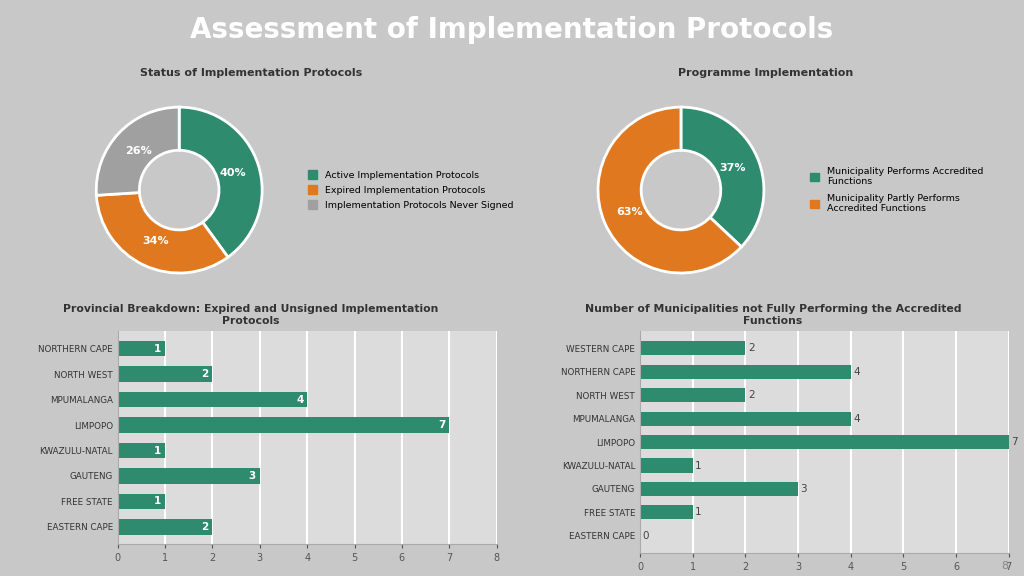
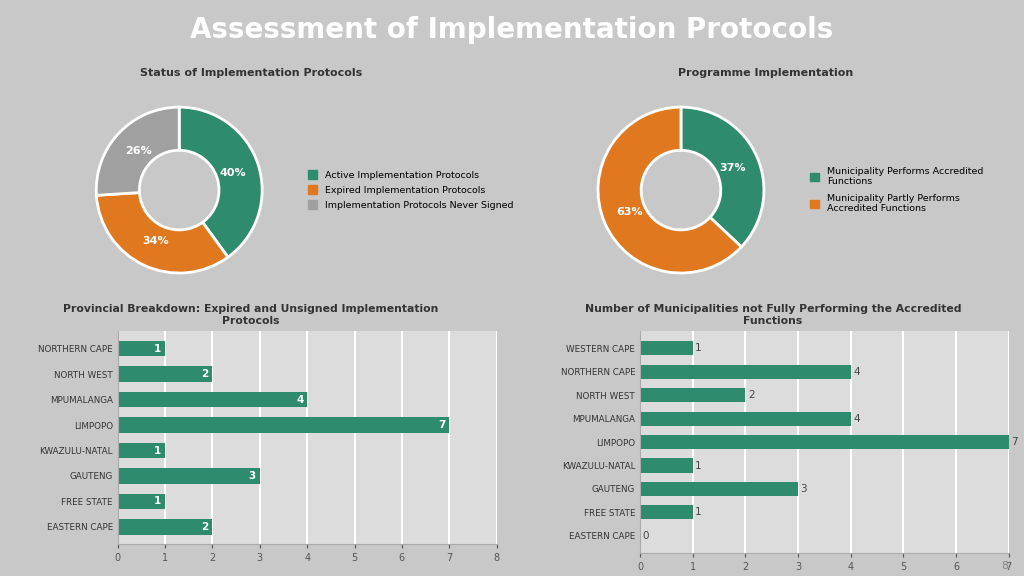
WESTERN CAPE: 2 -> 1
